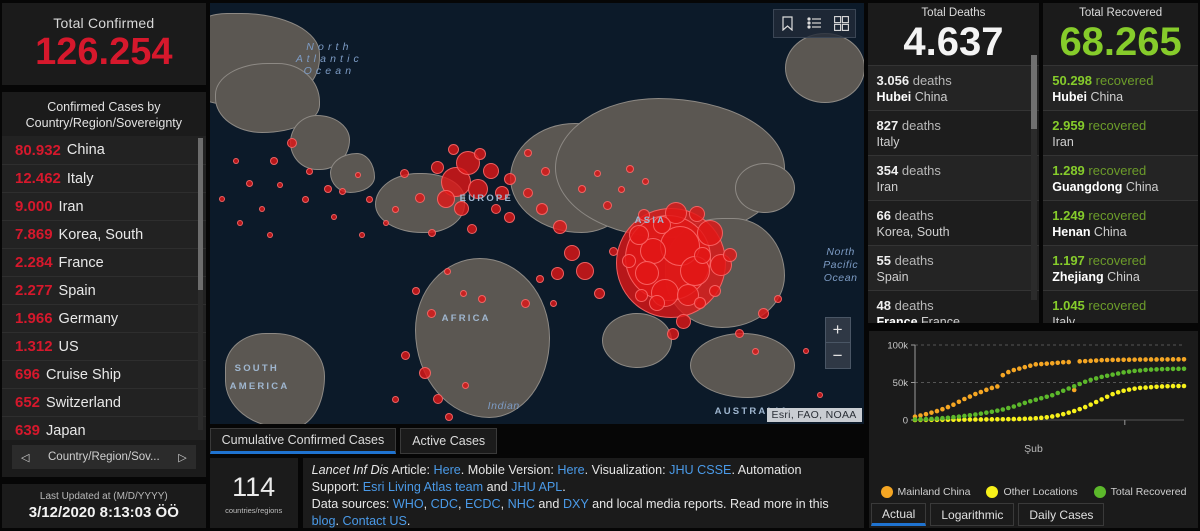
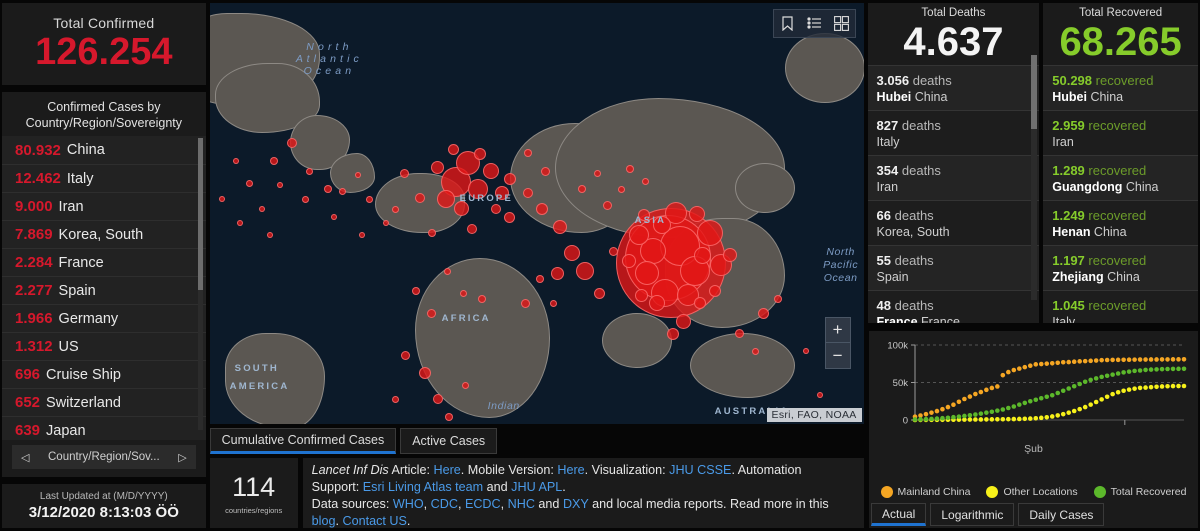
Mainland China/30: 40k -> 80k
